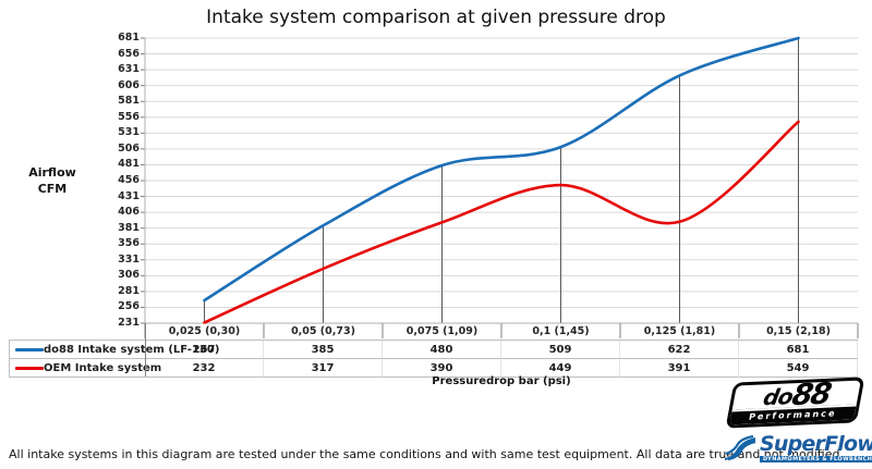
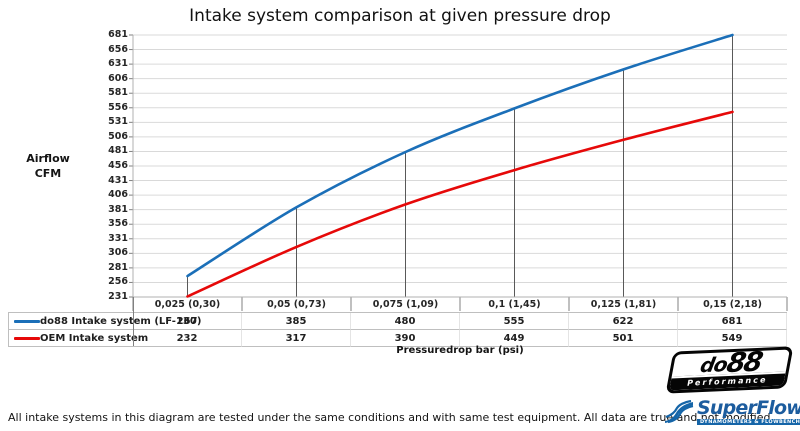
do88 Intake system (LF-130)/0,1 (1,45): 509 -> 555
OEM Intake system/0,125 (1,81): 391 -> 501
